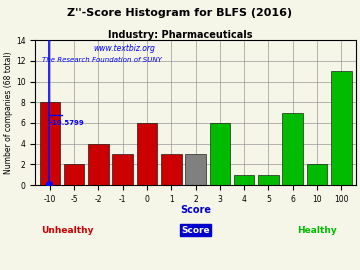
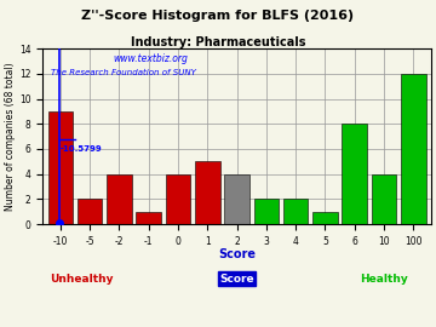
-10: 8 -> 9
-1: 3 -> 1
0: 6 -> 4
1: 3 -> 5
2: 3 -> 4
3: 6 -> 2
4: 1 -> 2
6: 7 -> 8
10: 2 -> 4
100: 11 -> 12
